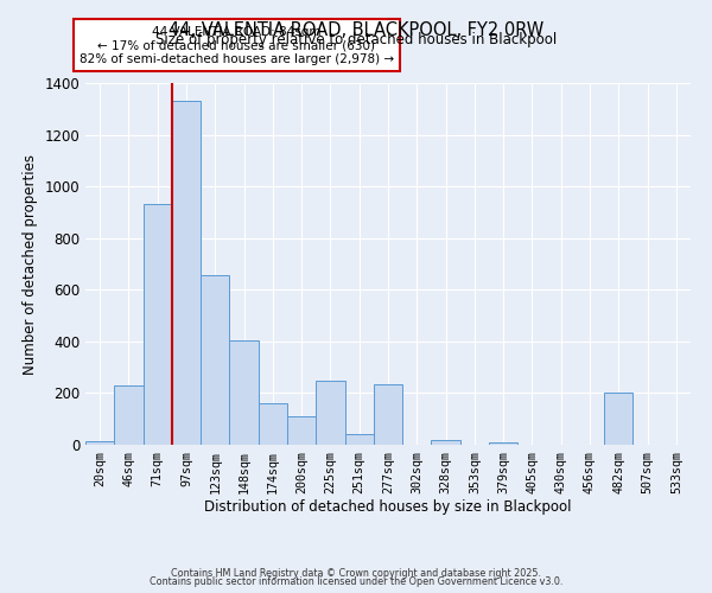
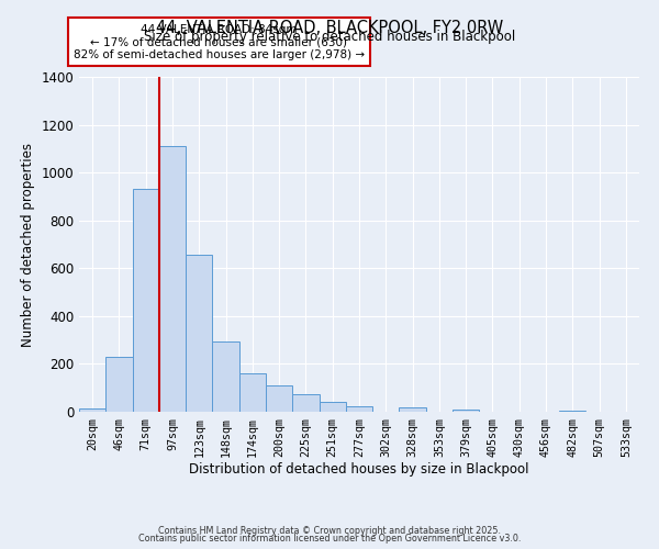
97sqm: 1330 -> 1110
148sqm: 405 -> 295
225sqm: 250 -> 72
277sqm: 235 -> 22
482sqm: 200 -> 5
